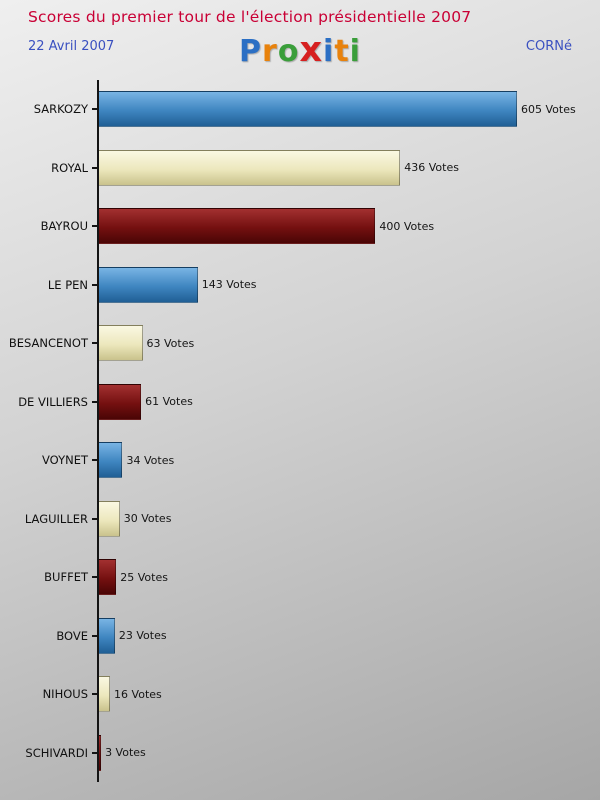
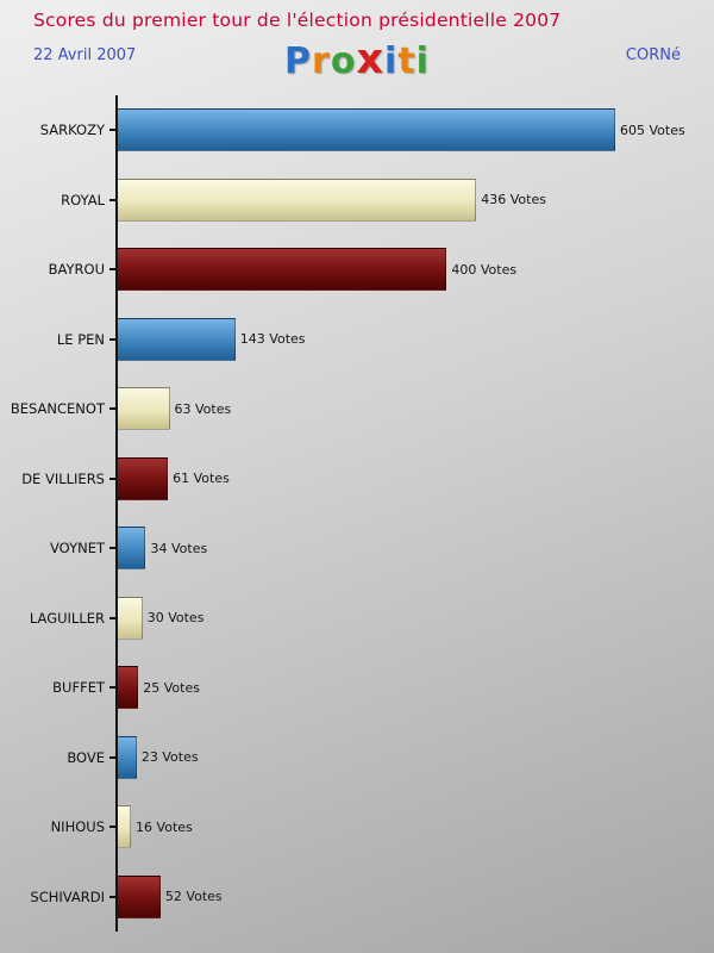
SCHIVARDI: 3 -> 52
